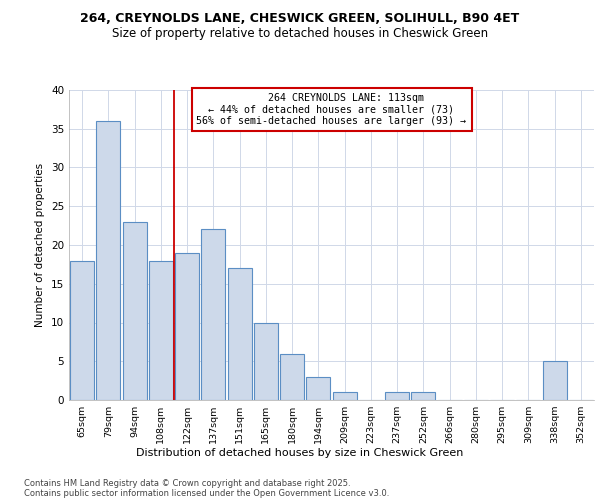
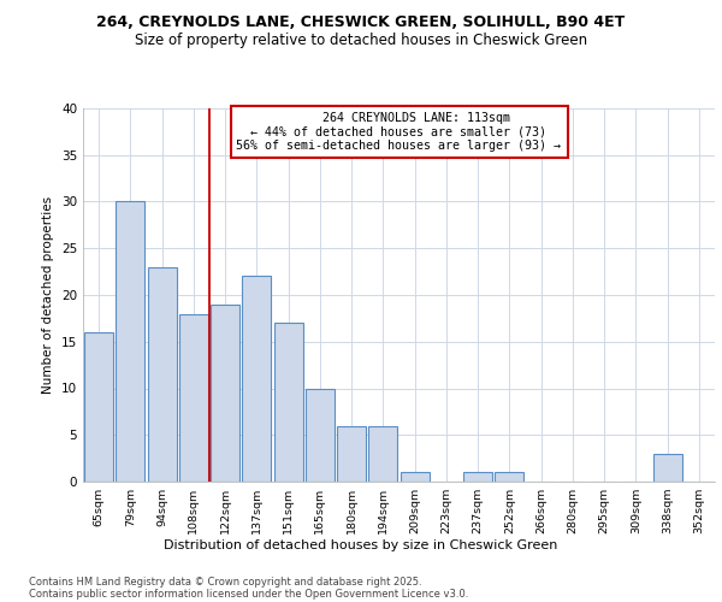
65sqm: 18 -> 16
79sqm: 36 -> 30
194sqm: 3 -> 6
338sqm: 5 -> 3
